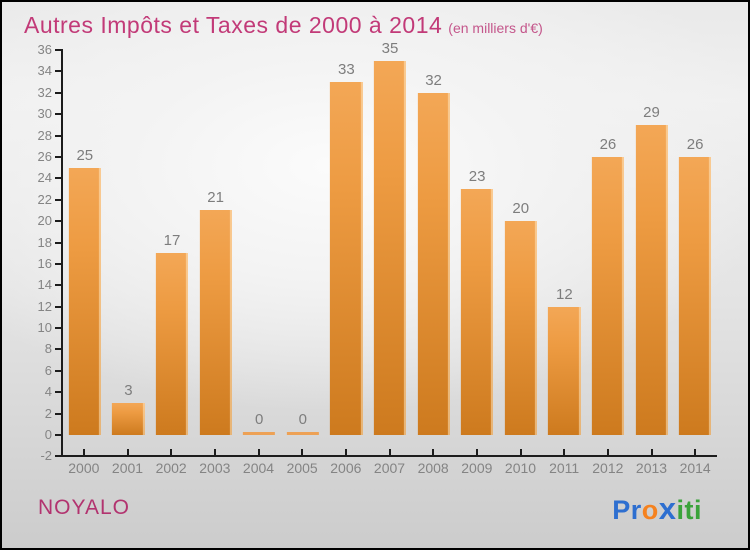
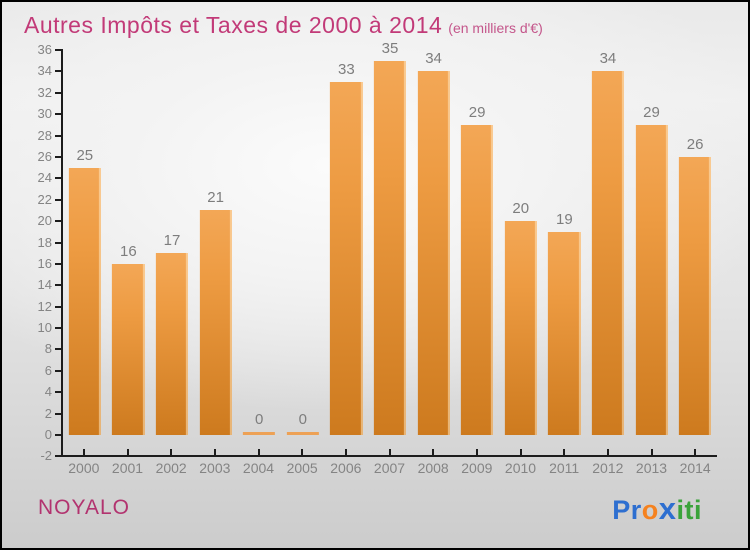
2001: 3 -> 16
2008: 32 -> 34
2009: 23 -> 29
2011: 12 -> 19
2012: 26 -> 34
